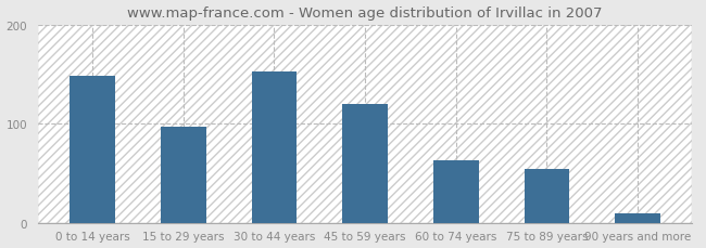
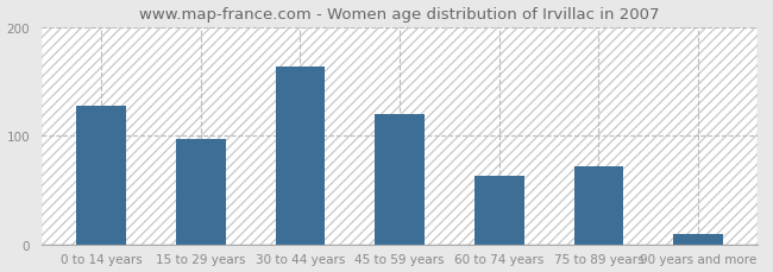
0 to 14 years: 148 -> 128
30 to 44 years: 153 -> 164
75 to 89 years: 55 -> 72
